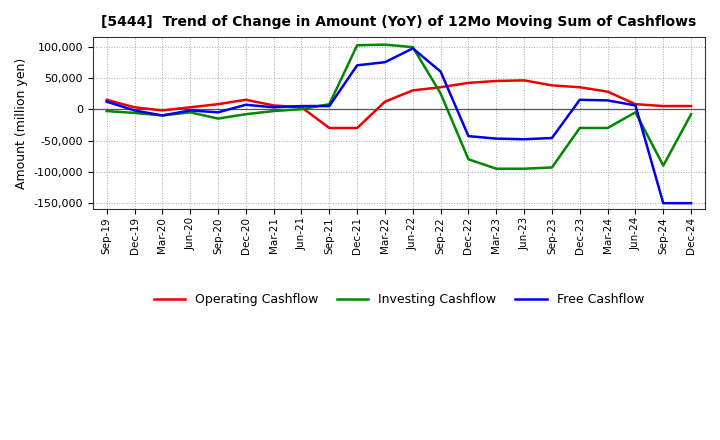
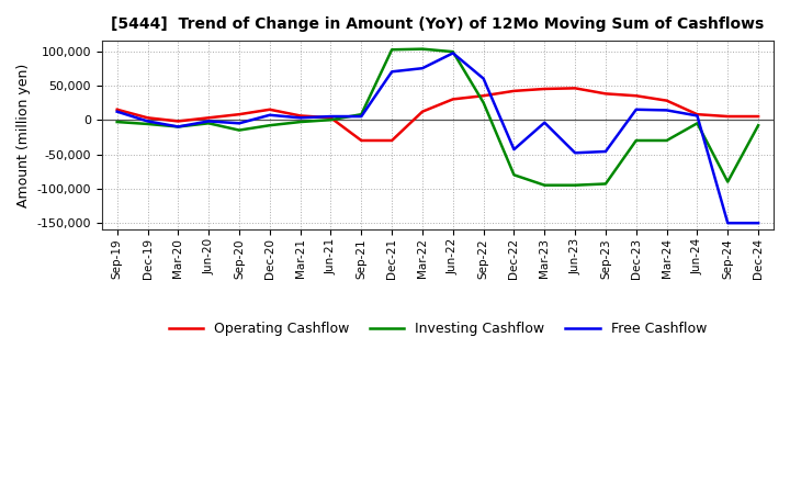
Free Cashflow/Mar-23: -47,000 -> -4,000
